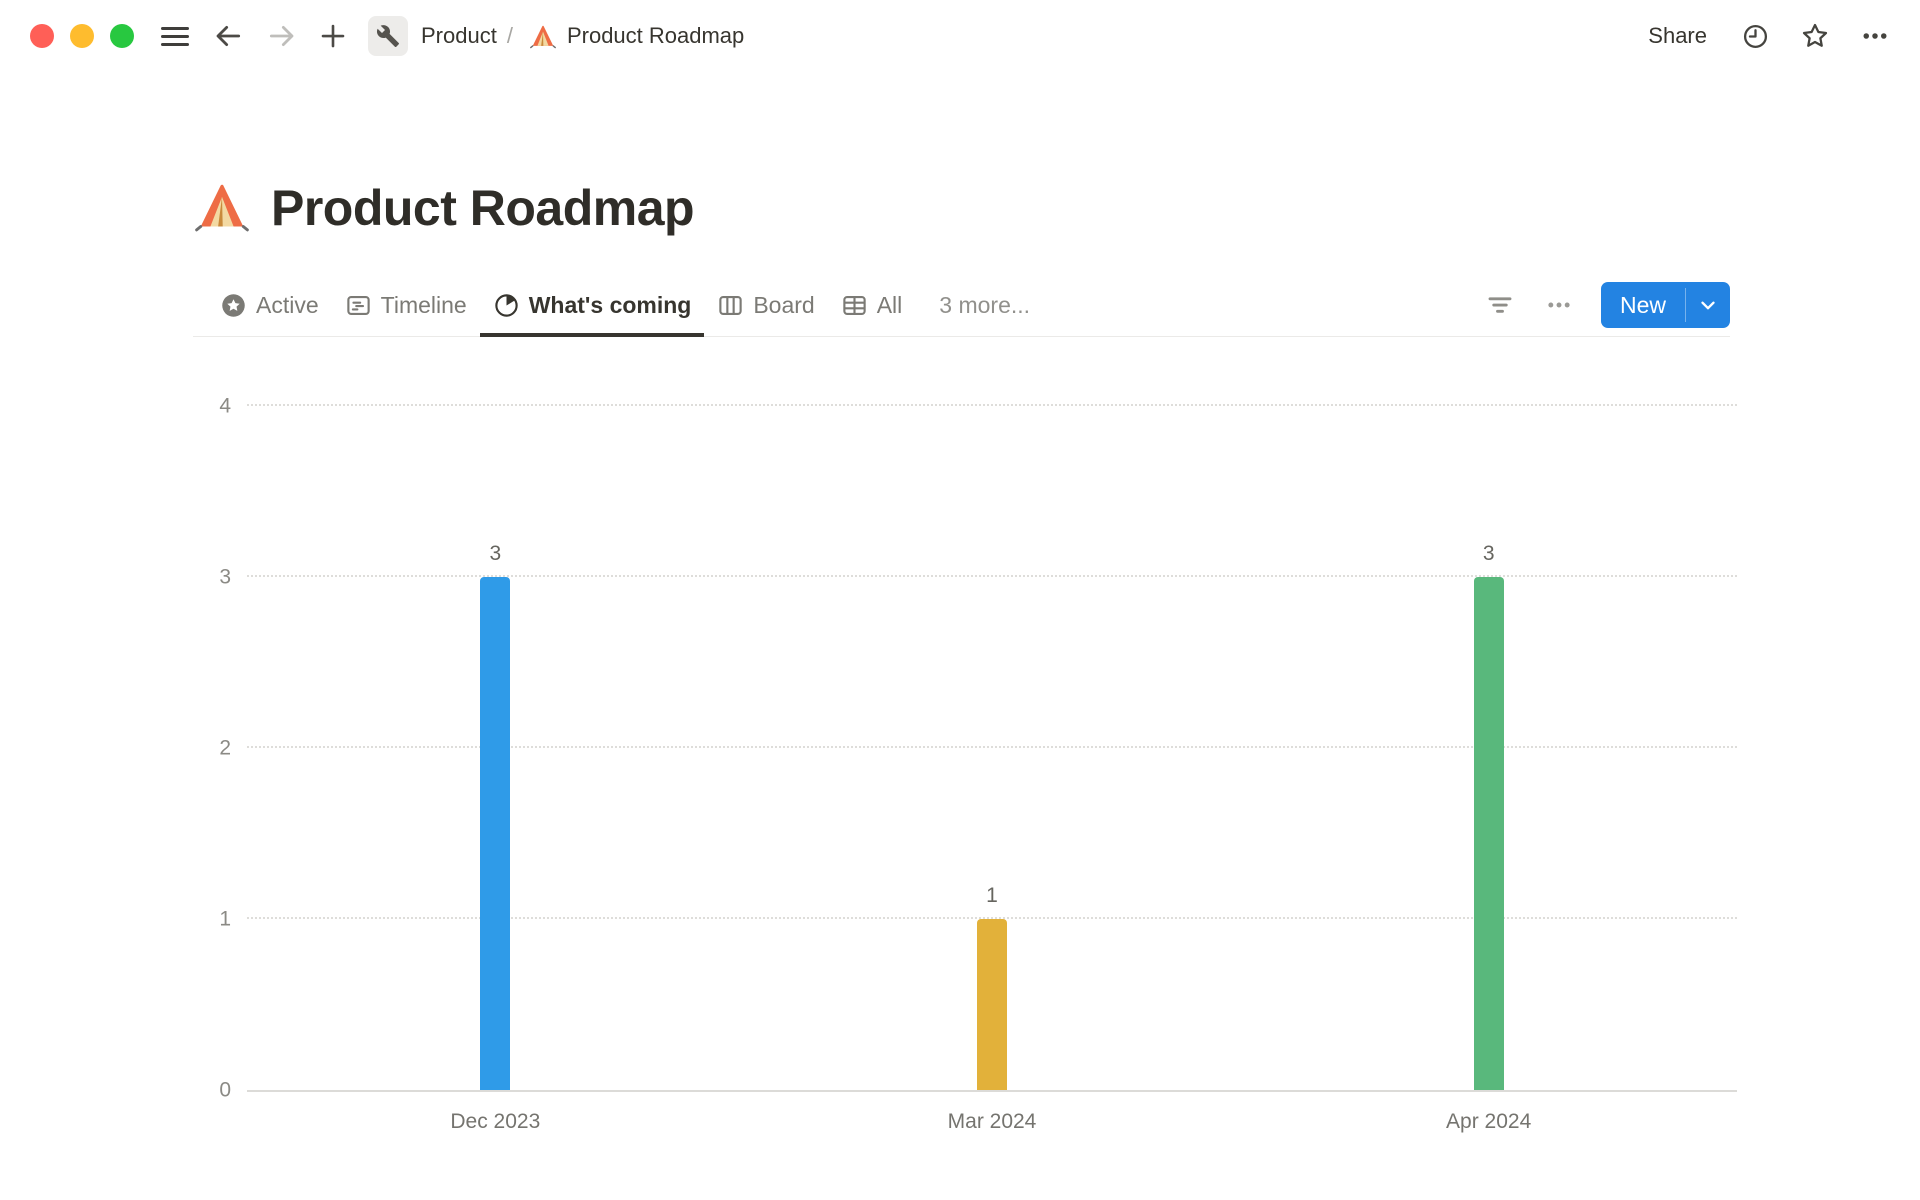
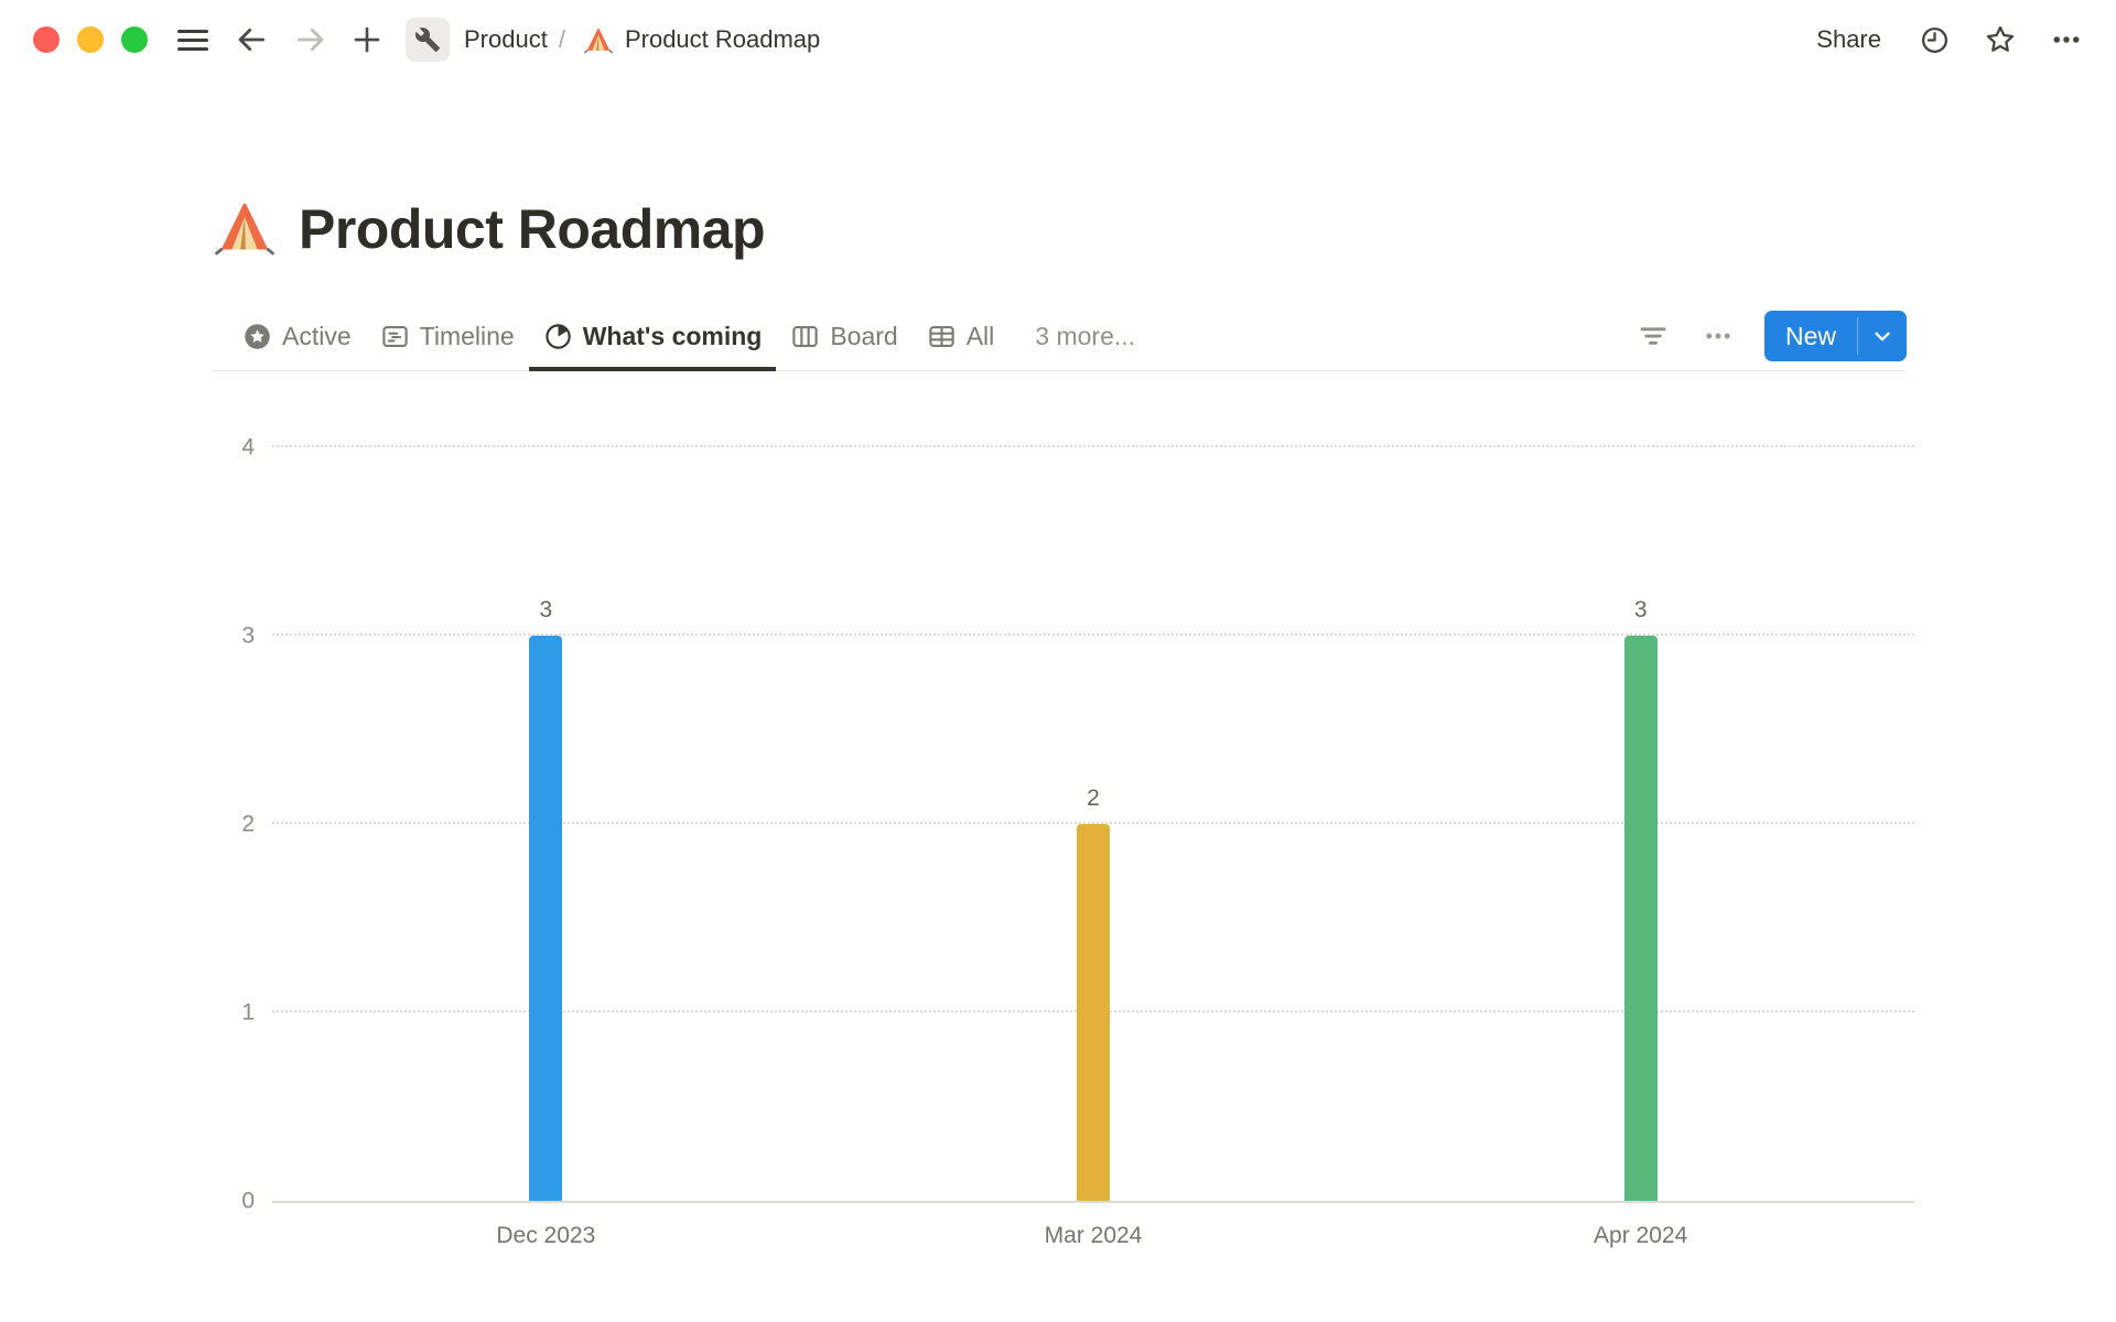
Mar 2024: 1 -> 2
